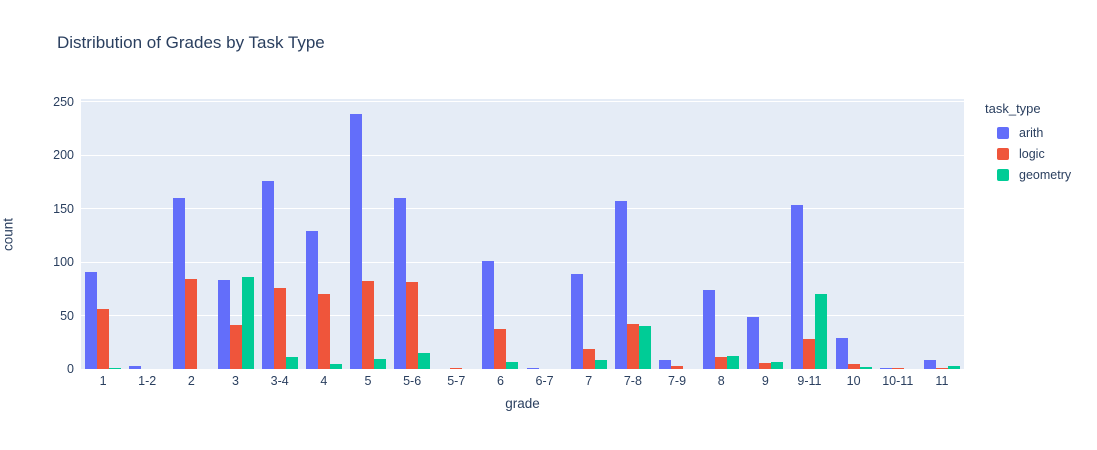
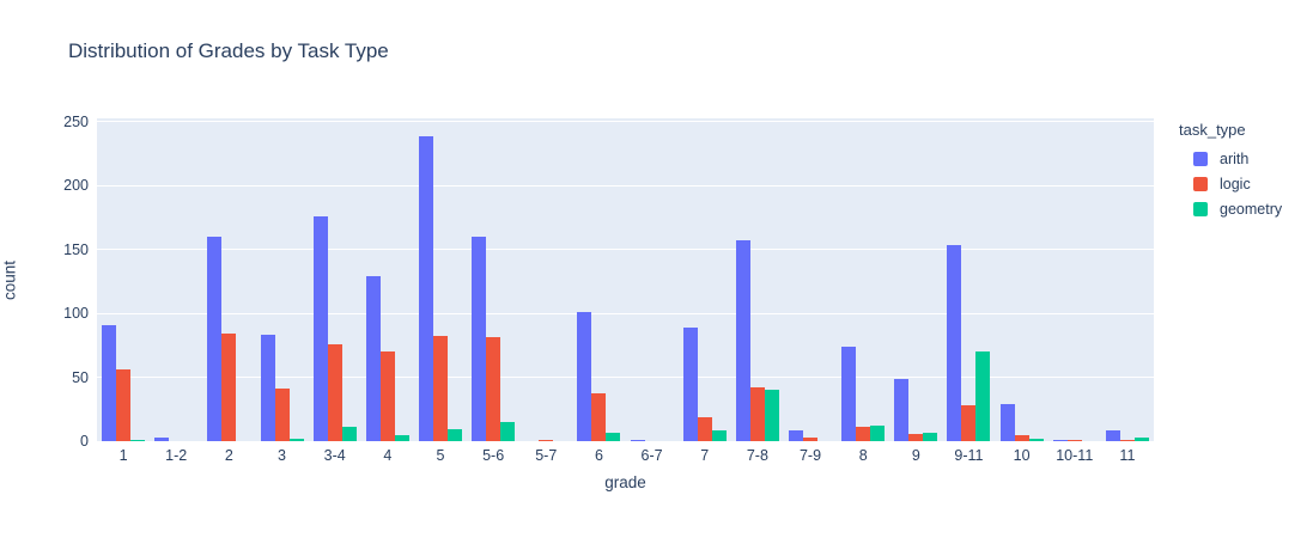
geometry/3: 86 -> 2
